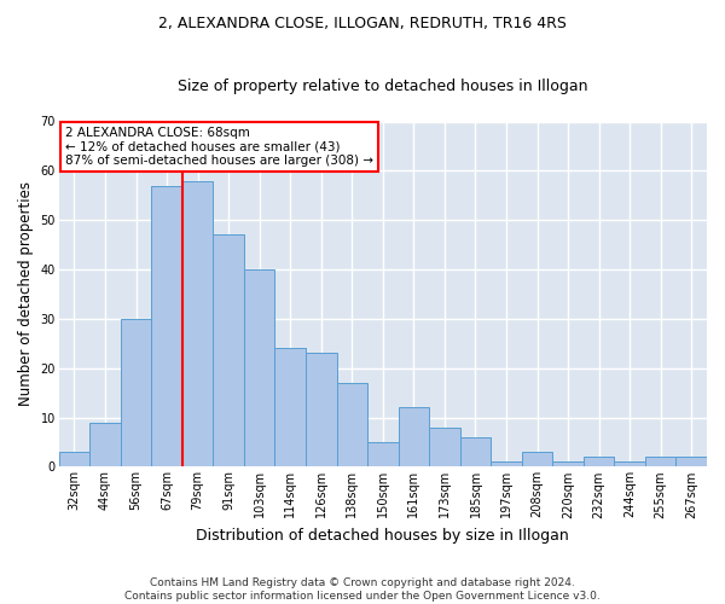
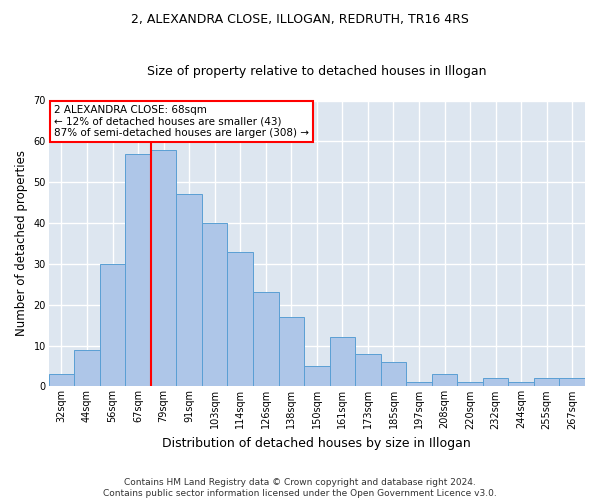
114sqm: 24 -> 33
